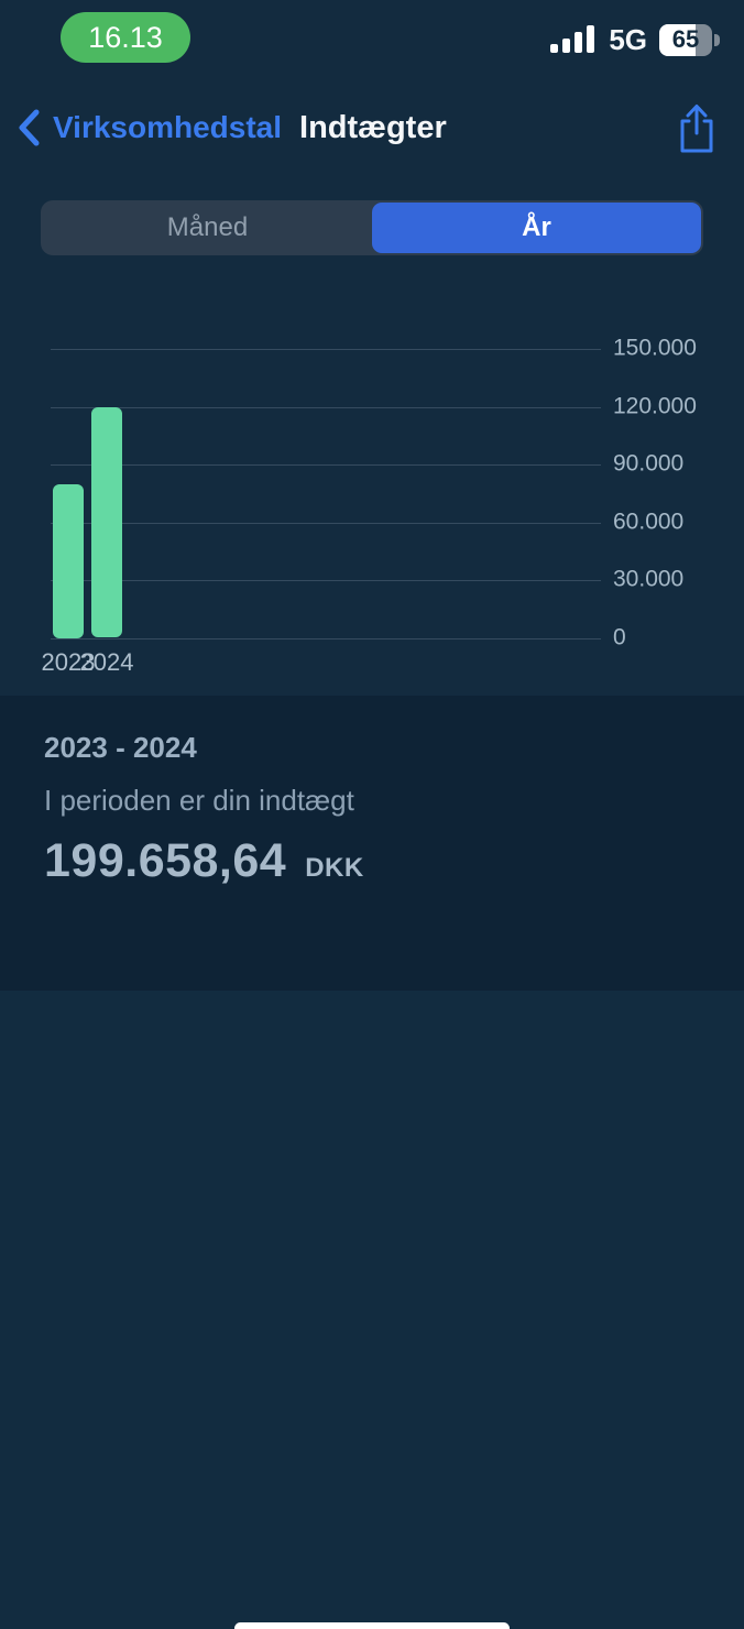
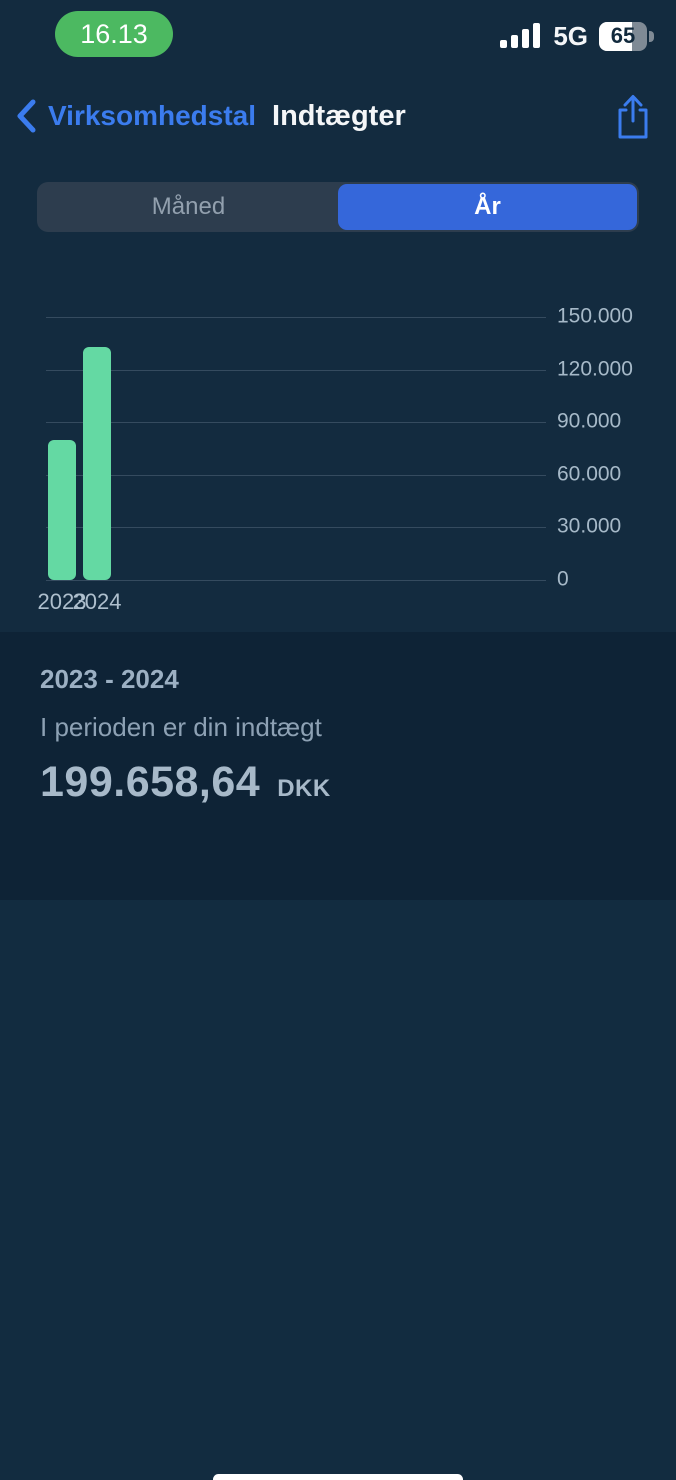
2024: 120000 -> 133000
